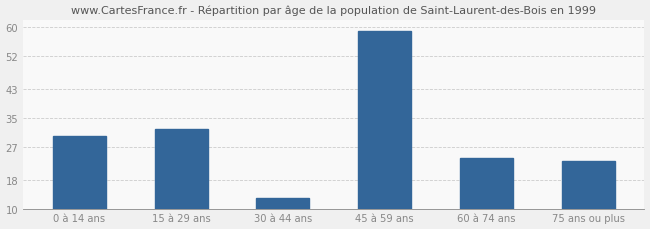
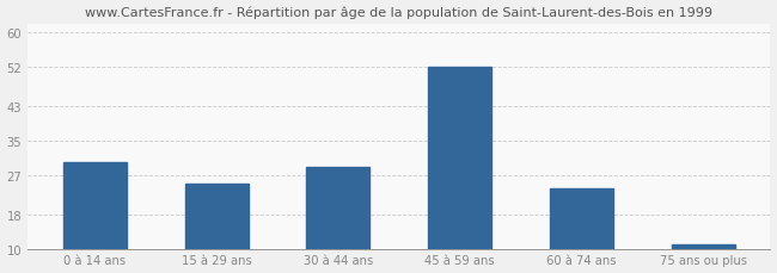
15 à 29 ans: 32 -> 25
30 à 44 ans: 13 -> 29
45 à 59 ans: 59 -> 52
75 ans ou plus: 23 -> 11
